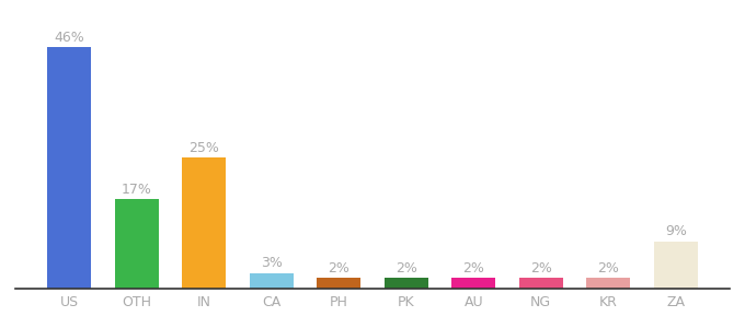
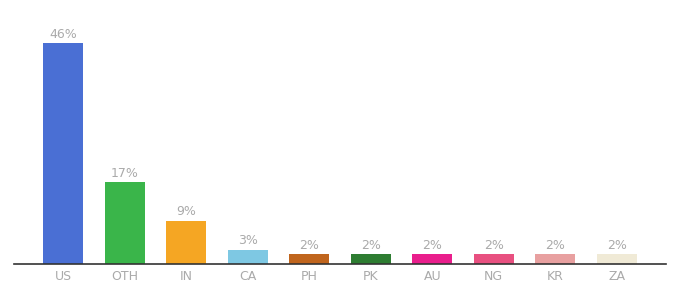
IN: 25% -> 9%
ZA: 9% -> 2%
